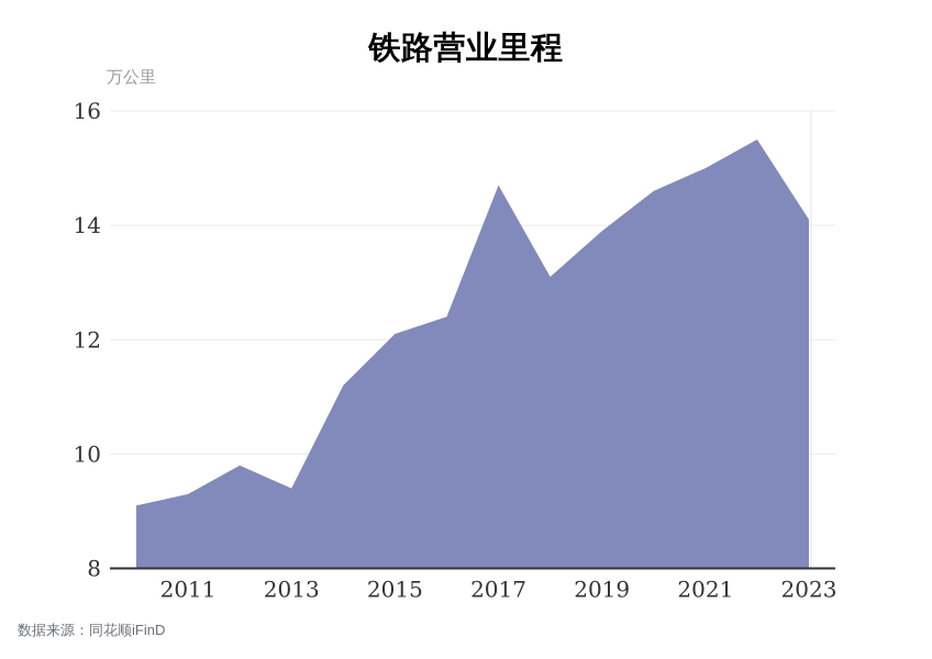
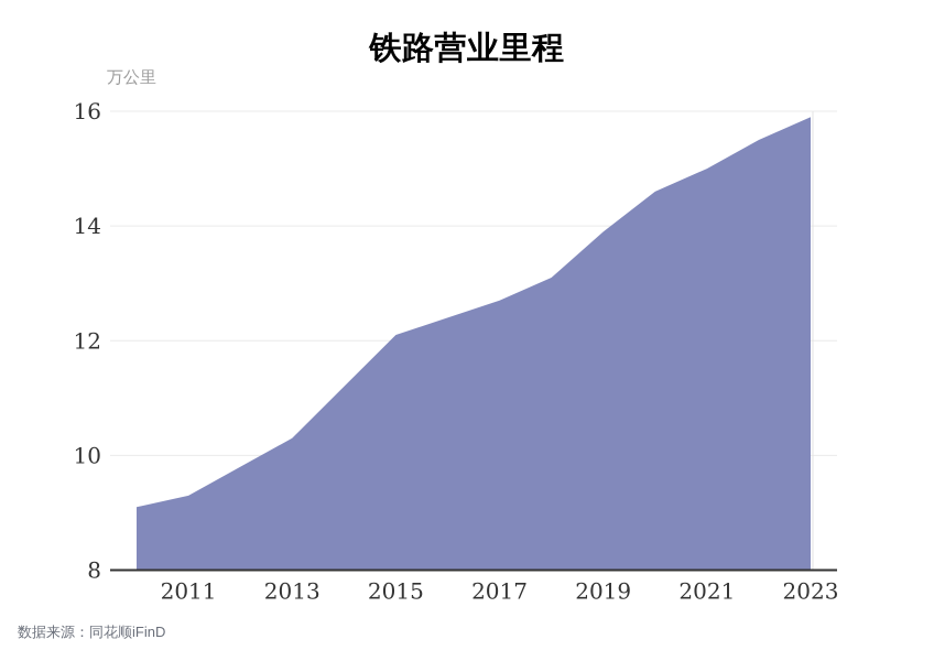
2013: 9.4 -> 10.3
2017: 14.7 -> 12.7
2023: 14.1 -> 15.9
